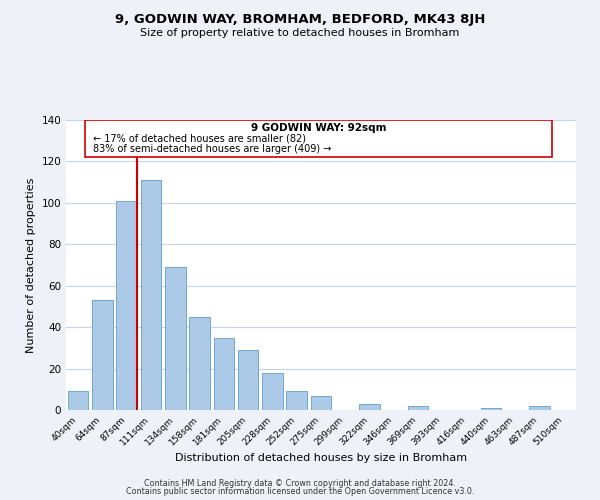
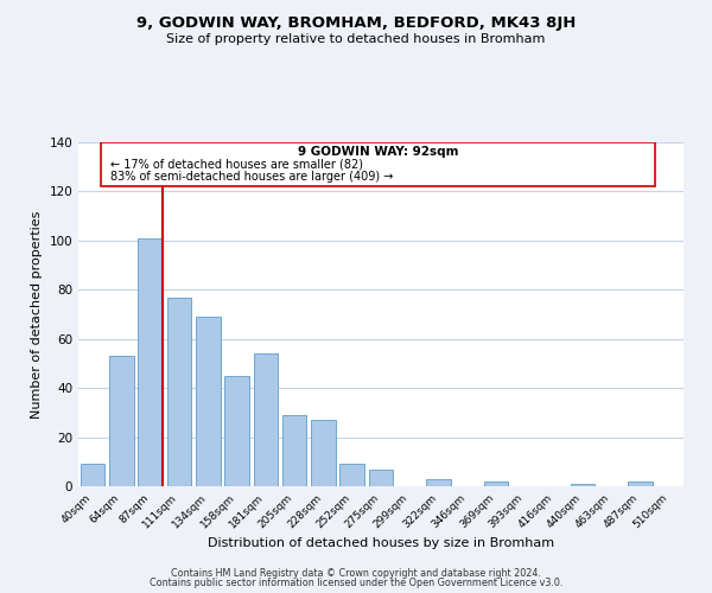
111sqm: 111 -> 77
181sqm: 35 -> 54
228sqm: 18 -> 27
